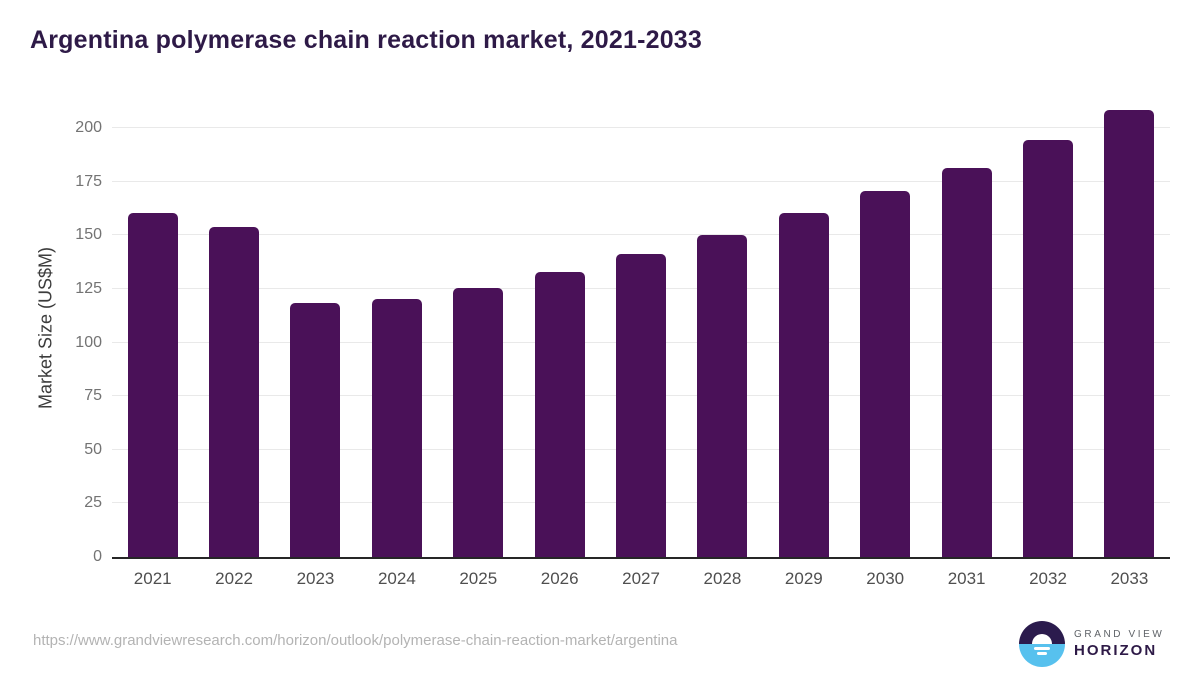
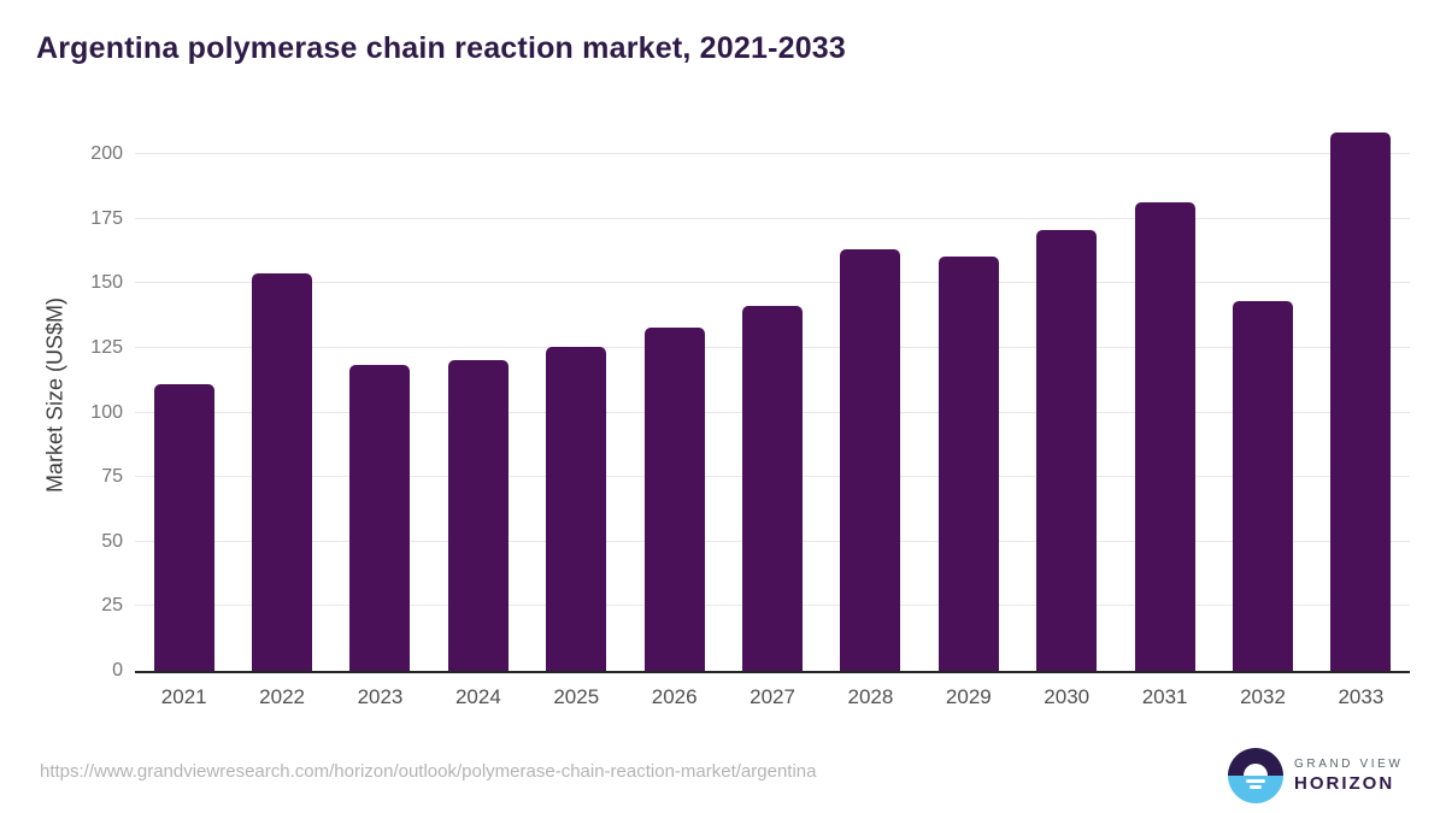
2021: 160 -> 111
2028: 150 -> 163
2032: 194 -> 143
